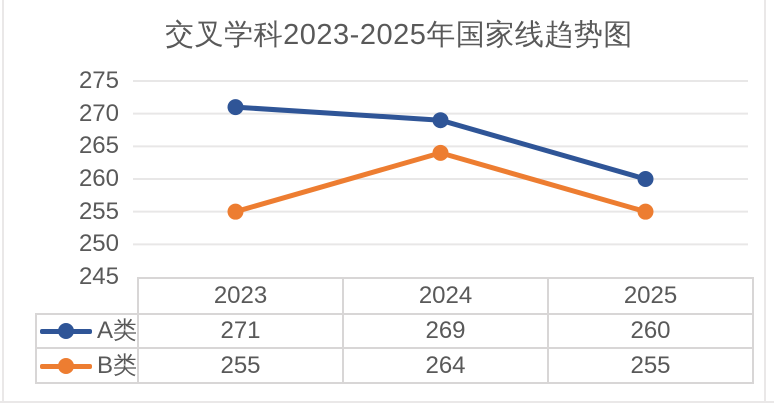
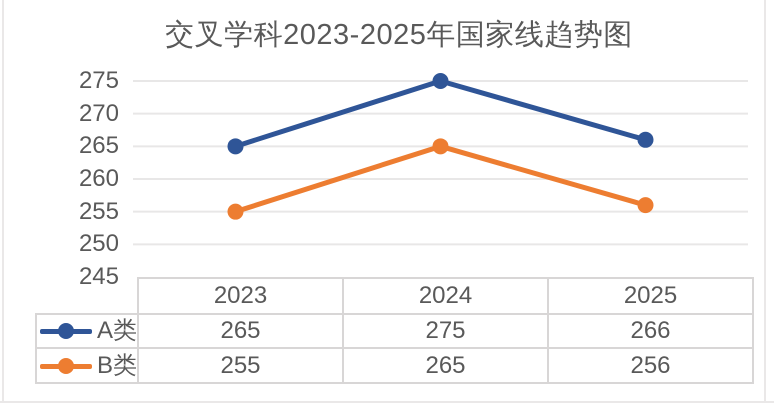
A类/2023: 271 -> 265
A类/2024: 269 -> 275
B类/2024: 264 -> 265
A类/2025: 260 -> 266
B类/2025: 255 -> 256
